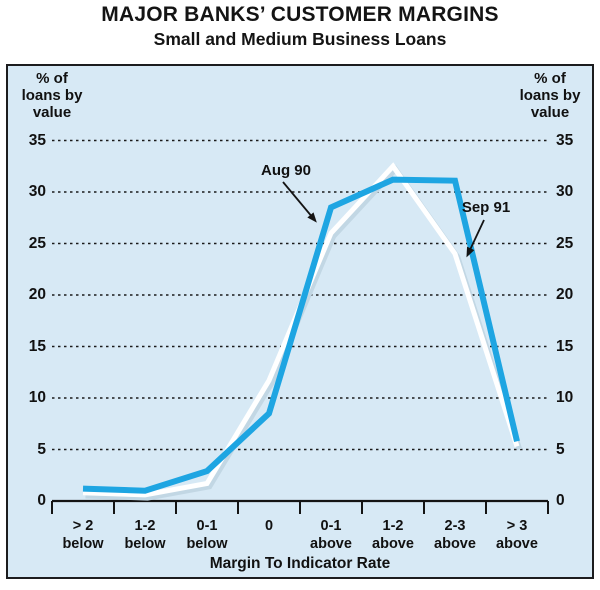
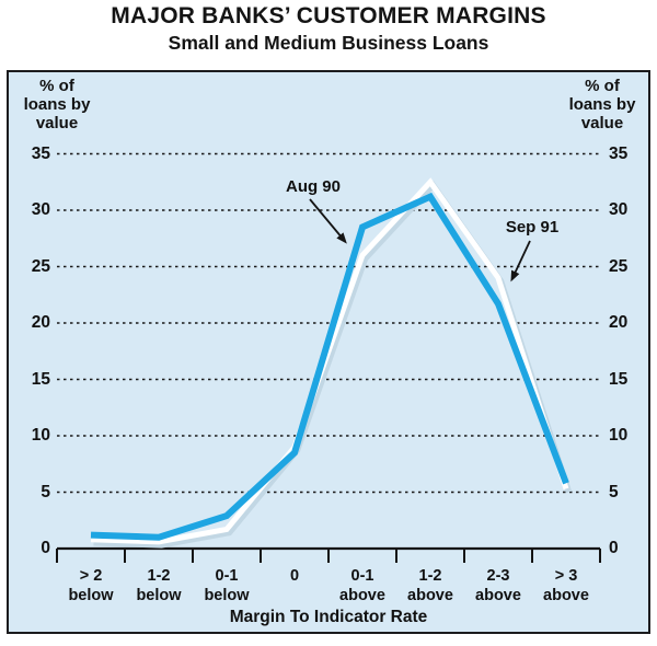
Sep 91/0: 11.7 -> 9.0
Aug 90/2-3 above: 31.1 -> 21.7
